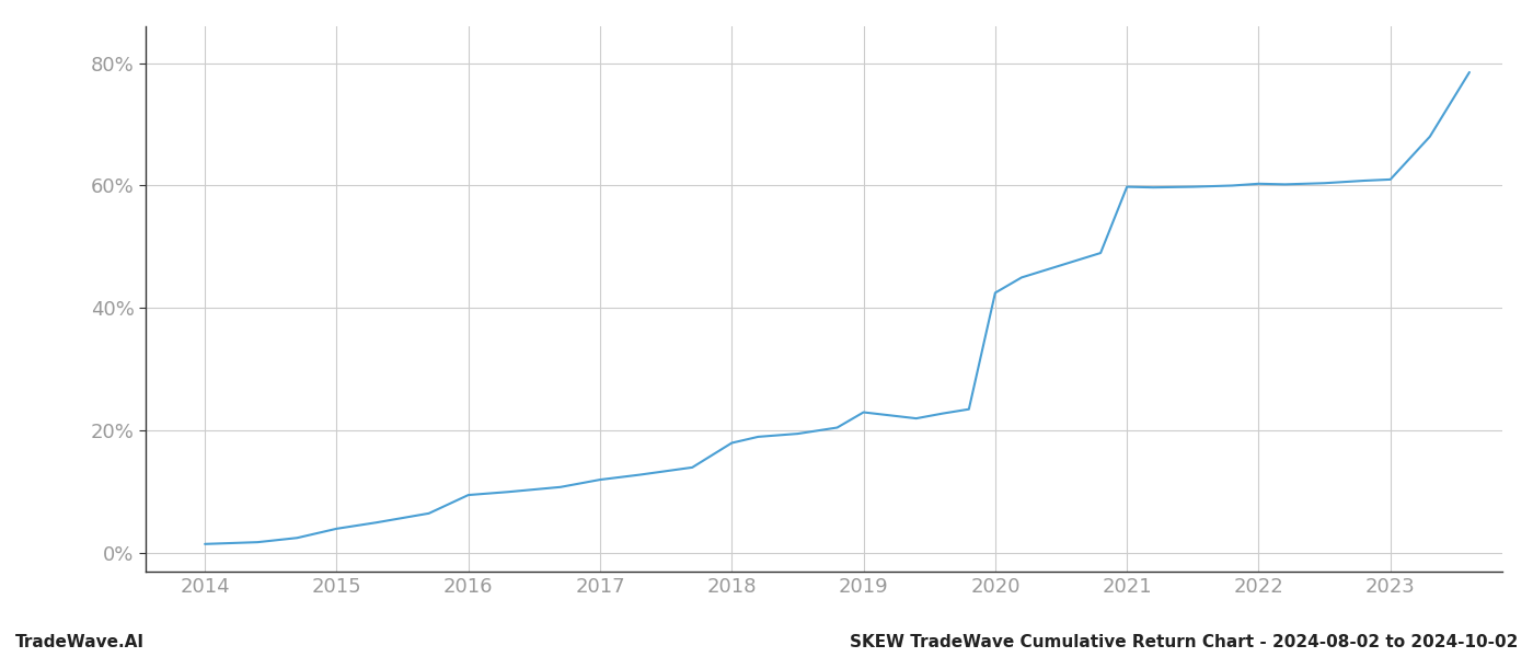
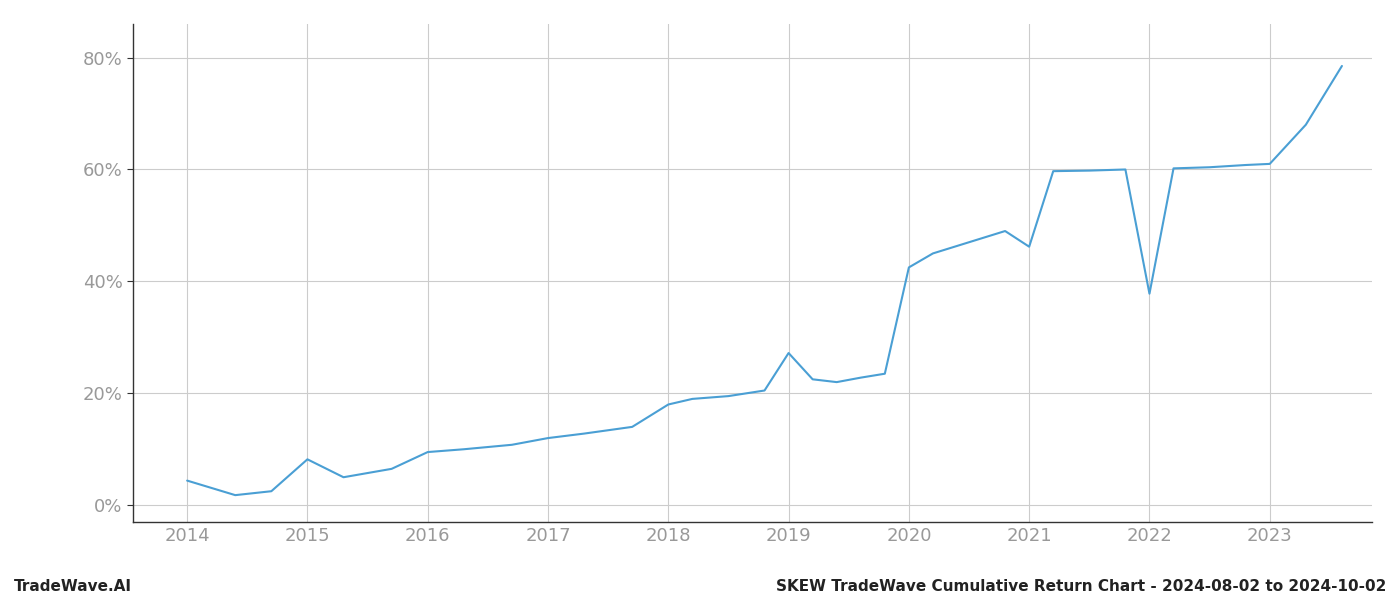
2014: 1.5% -> 4.4%
2015: 4.0% -> 8.2%
2019: 23.0% -> 27.2%
2021: 59.8% -> 46.2%
2022: 60.3% -> 37.8%
